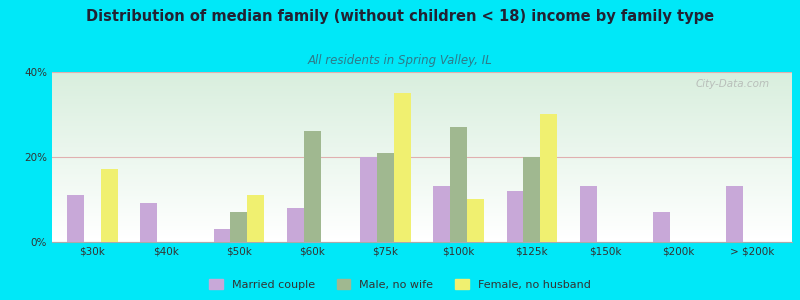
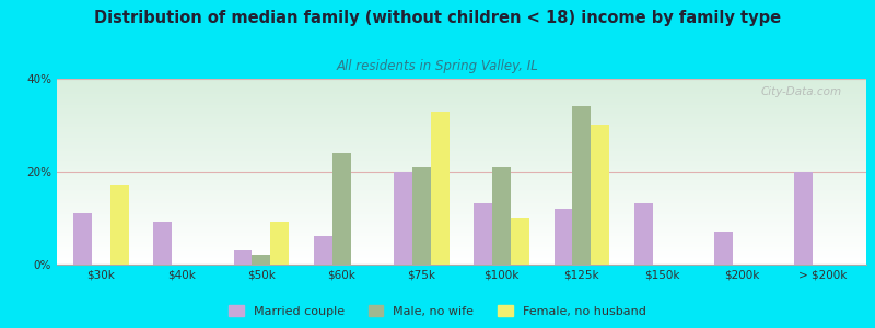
Male, no wife/$50k: 7% -> 2%
Female, no husband/$50k: 11% -> 9%
Married couple/$60k: 8% -> 6%
Male, no wife/$60k: 26% -> 24%
Female, no husband/$75k: 35% -> 33%
Male, no wife/$100k: 27% -> 21%
Male, no wife/$125k: 20% -> 34%
Married couple/> $200k: 13% -> 20%
